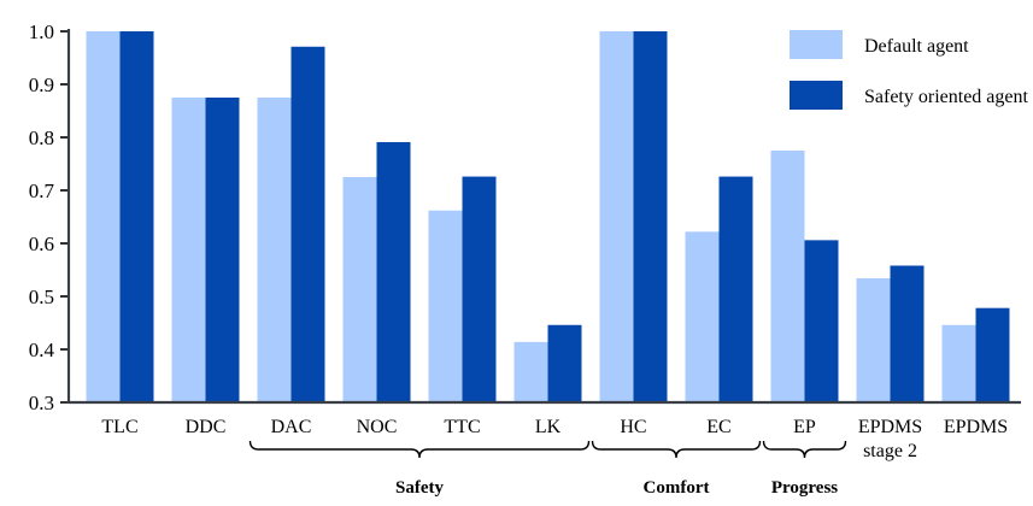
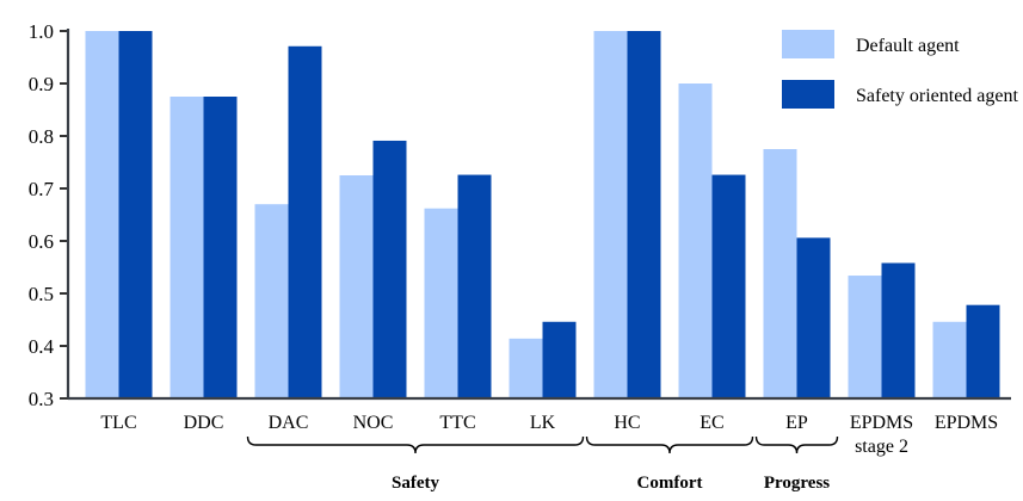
Default agent/DAC: 0.88 -> 0.67
Default agent/EC: 0.62 -> 0.90
